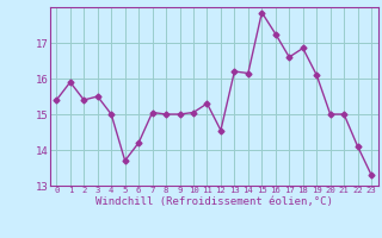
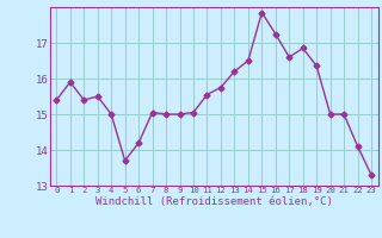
11: 15.30 -> 15.55
12: 14.55 -> 15.75
14: 16.15 -> 16.50
19: 16.10 -> 16.35
